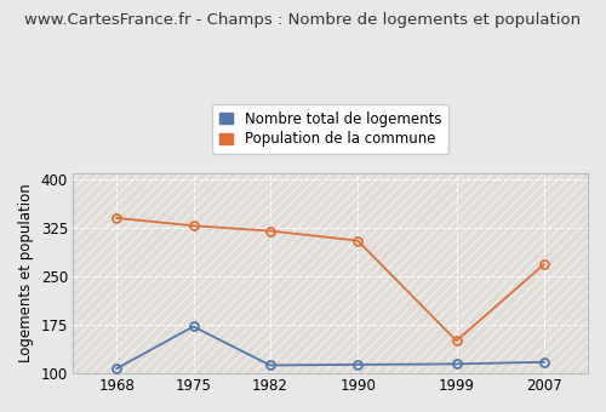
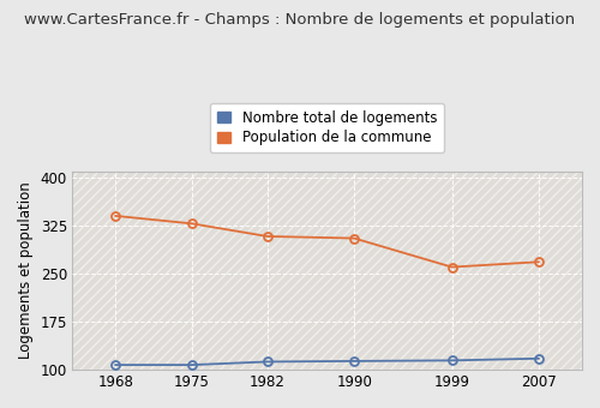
Nombre total de logements/1975: 172 -> 107
Population de la commune/1982: 320 -> 308
Population de la commune/1999: 150 -> 260
